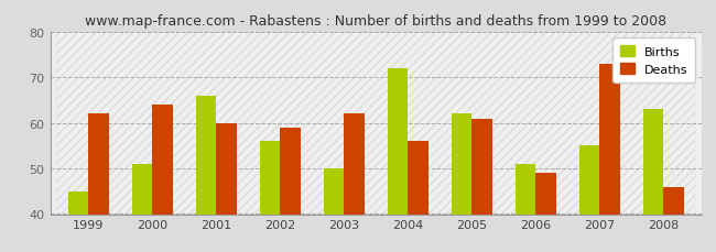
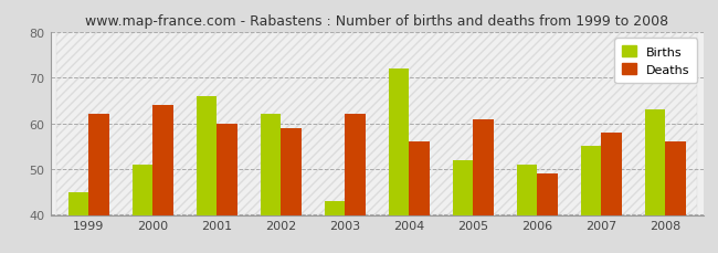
Births/2002: 56 -> 62
Births/2003: 50 -> 43
Births/2005: 62 -> 52
Deaths/2007: 73 -> 58
Deaths/2008: 46 -> 56
